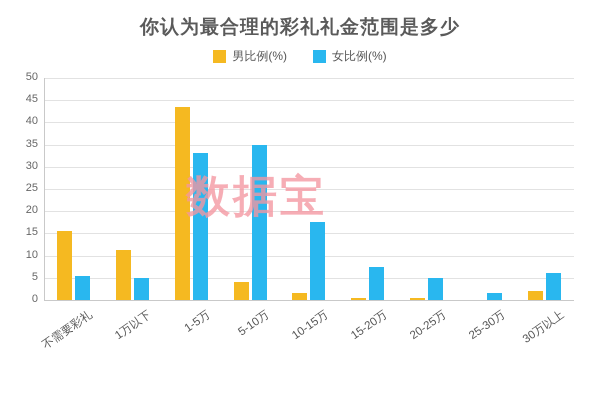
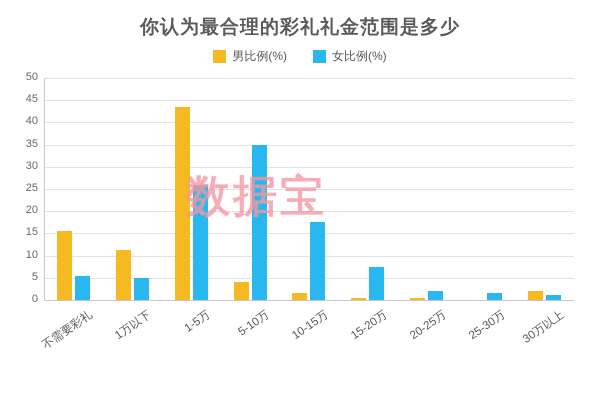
女比例(%)/1-5万: 33 -> 26
女比例(%)/20-25万: 5 -> 2
女比例(%)/30万以上: 6 -> 1
